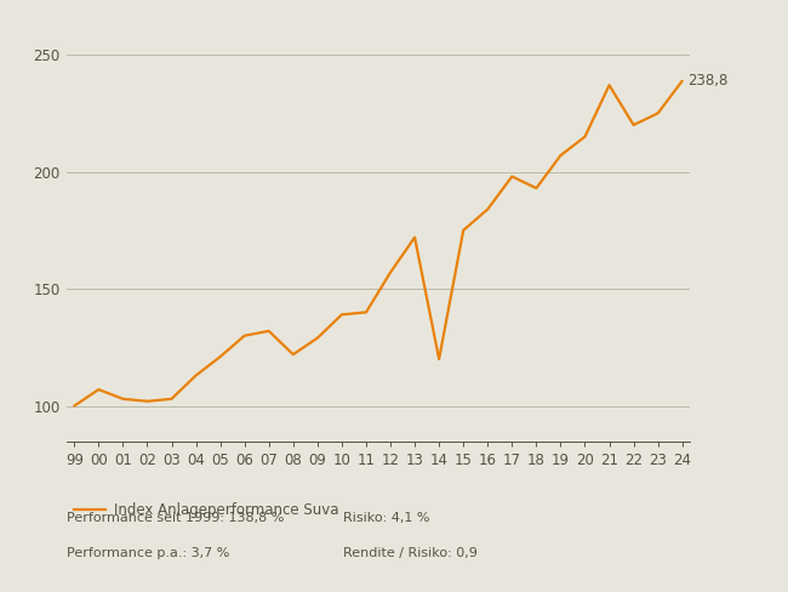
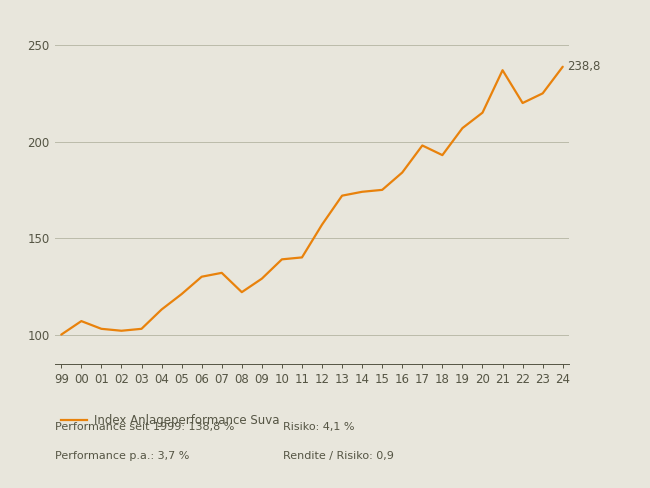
14: 120 -> 174
